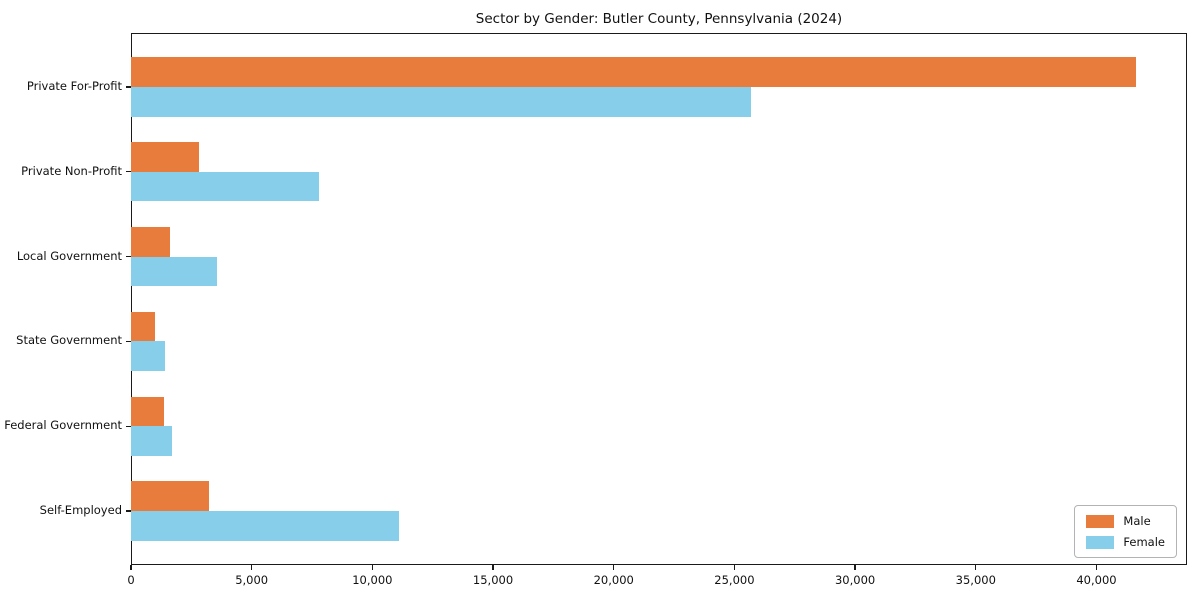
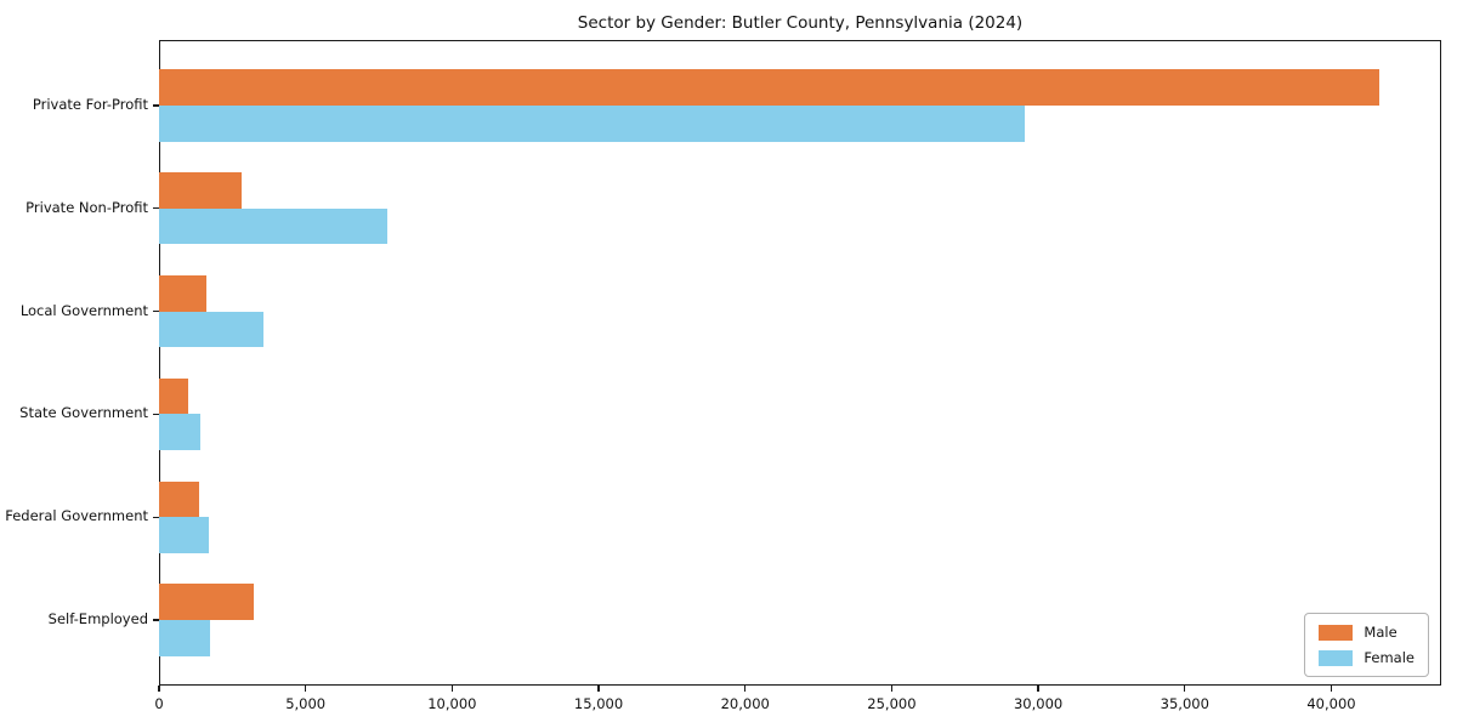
Female/Private For-Profit: 25700 -> 29600
Female/Self-Employed: 11100 -> 1800
